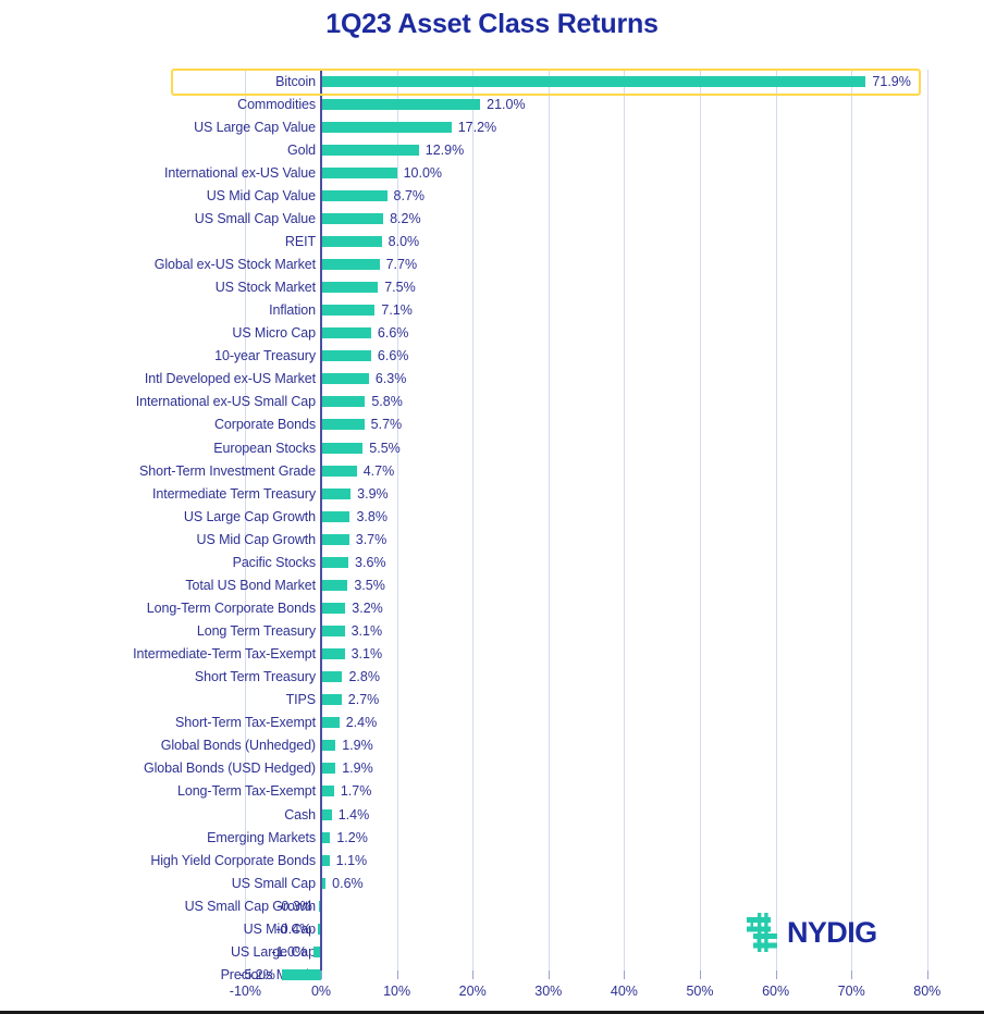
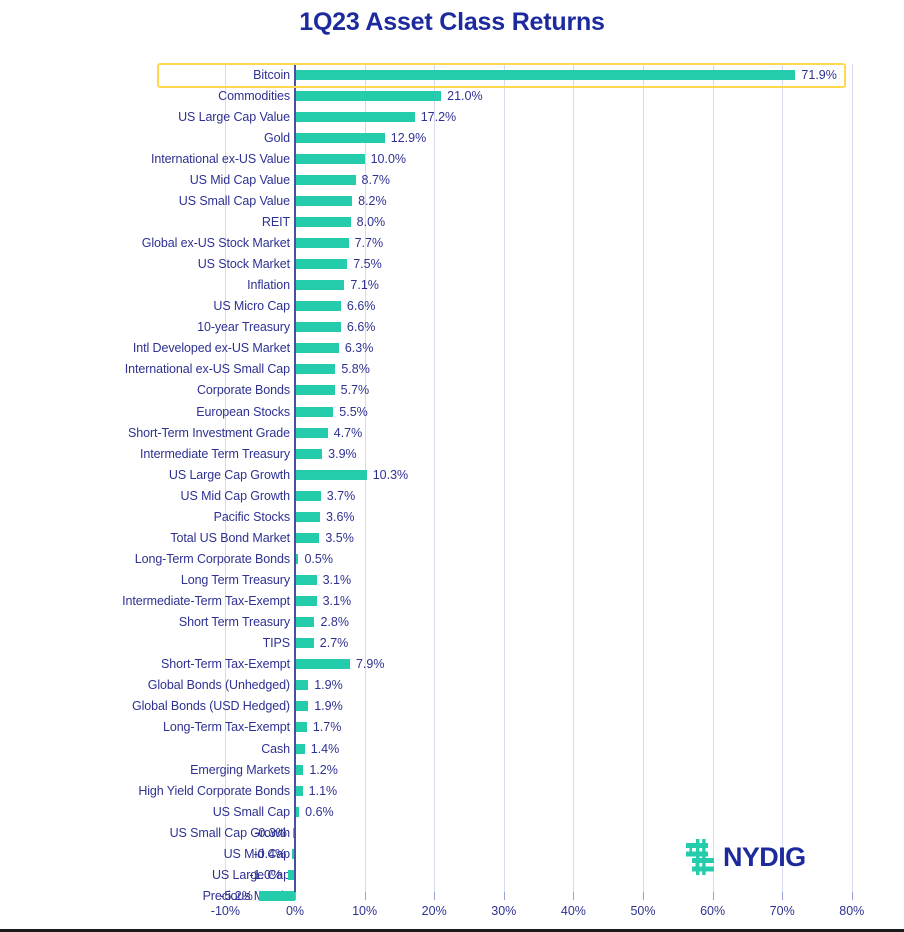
US Large Cap Growth: 3.8% -> 10.3%
Long-Term Corporate Bonds: 3.2% -> 0.5%
Short-Term Tax-Exempt: 2.4% -> 7.9%
